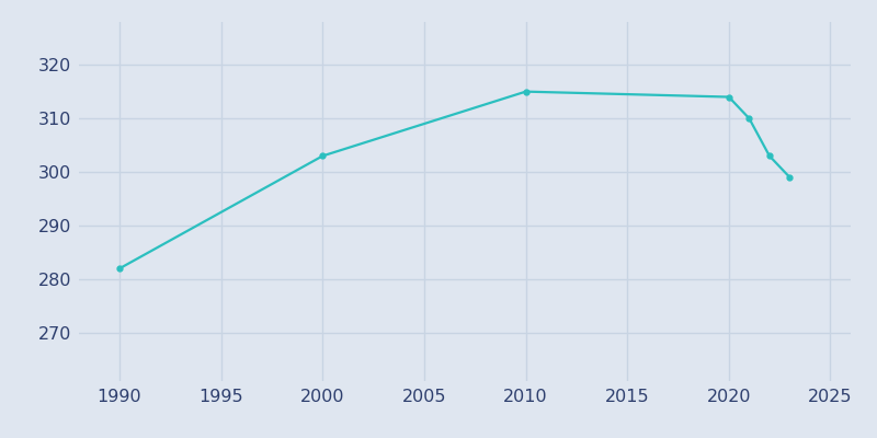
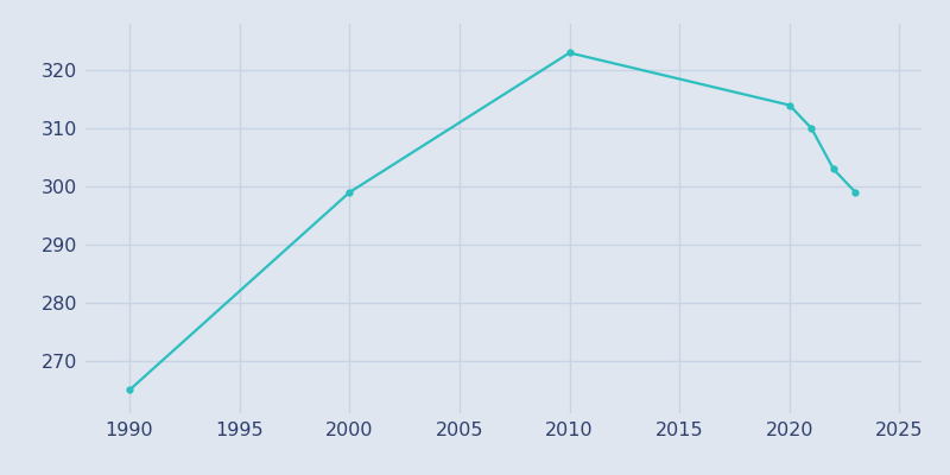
1990: 282 -> 265
2000: 303 -> 299
2010: 315 -> 323
